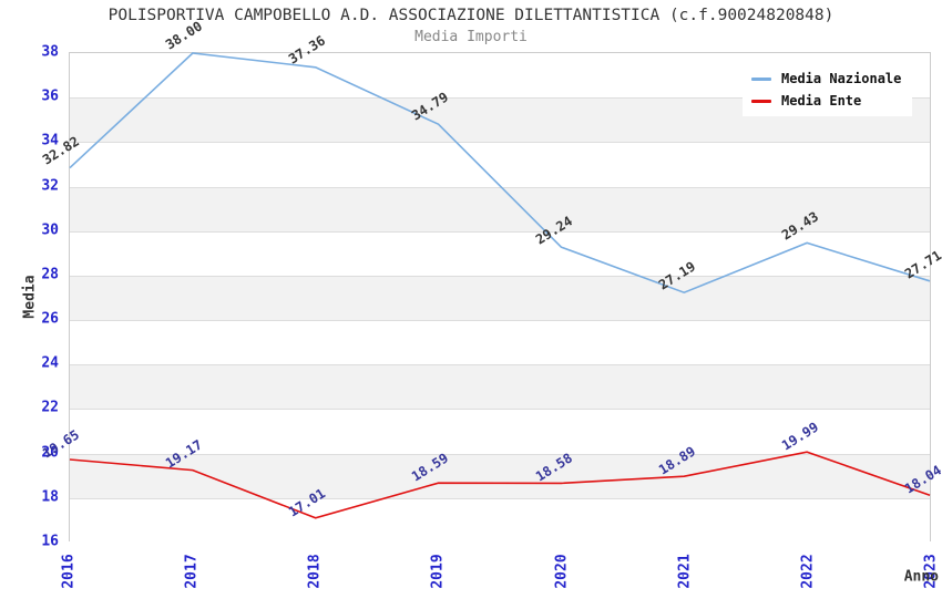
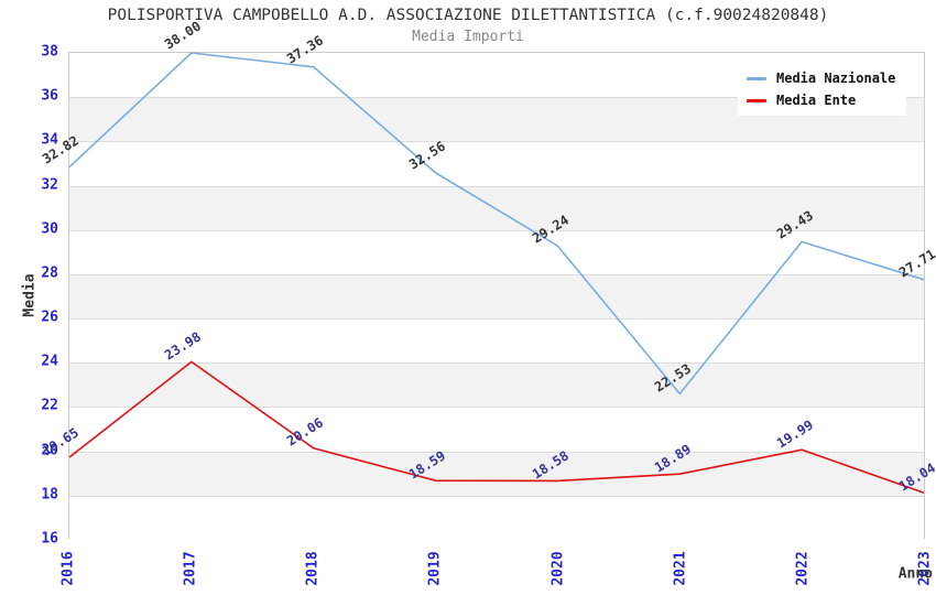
Media Ente/2017: 19.17 -> 23.98
Media Ente/2018: 17.01 -> 20.06
Media Nazionale/2019: 34.79 -> 32.56
Media Nazionale/2021: 27.19 -> 22.53
